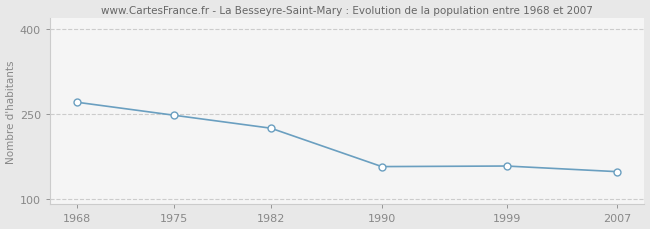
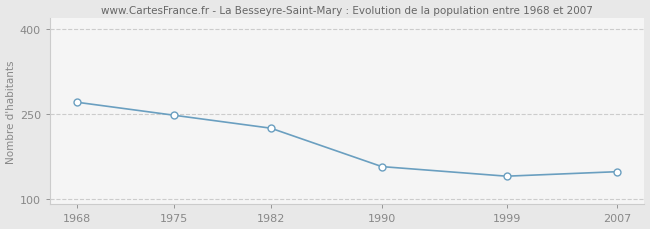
1999: 158 -> 140
